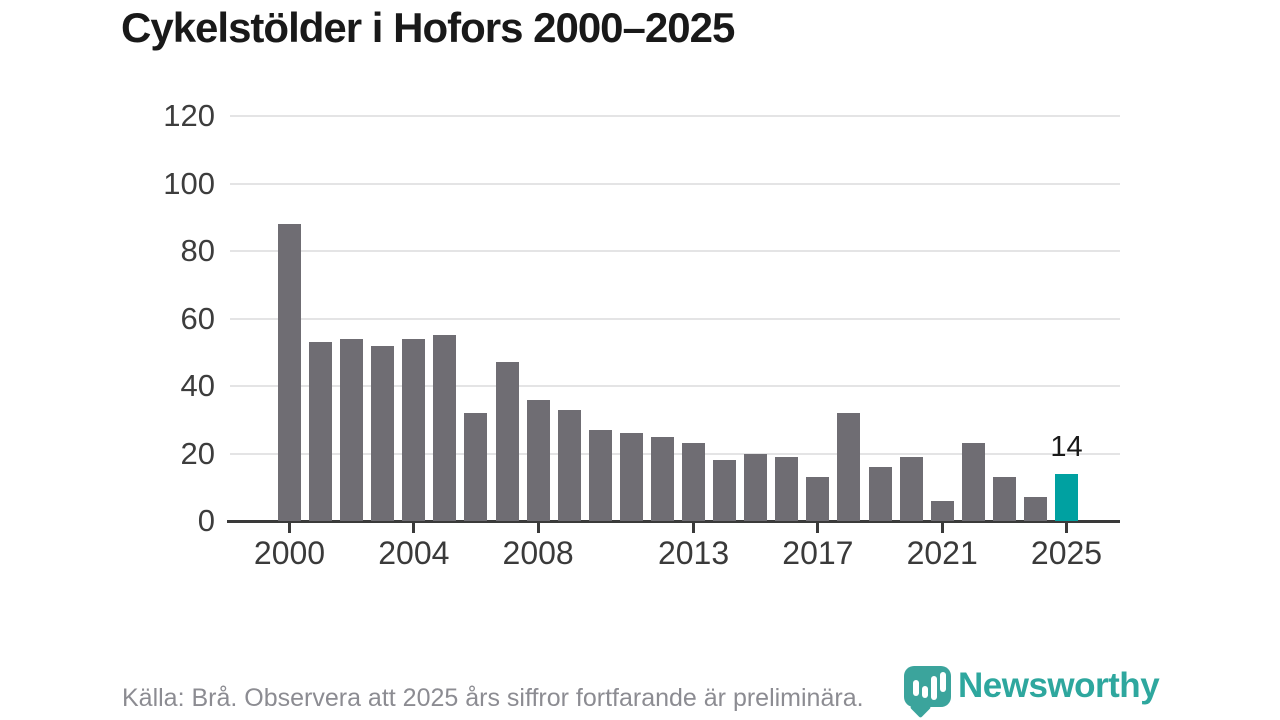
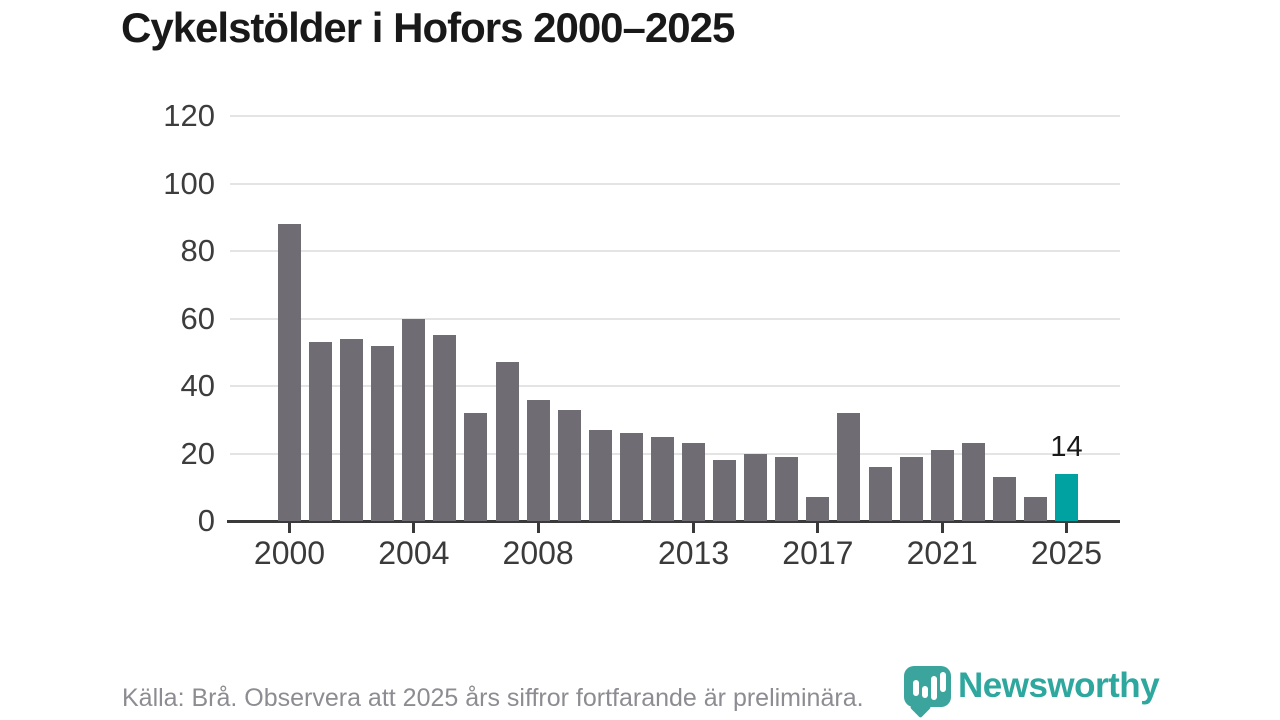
2004: 54 -> 60
2017: 13 -> 7
2021: 6 -> 21
